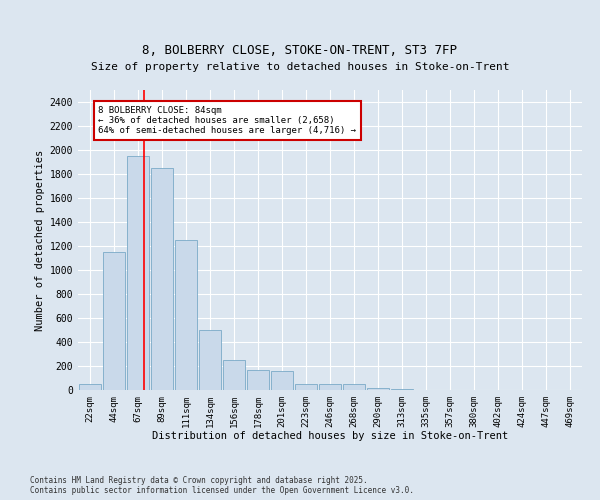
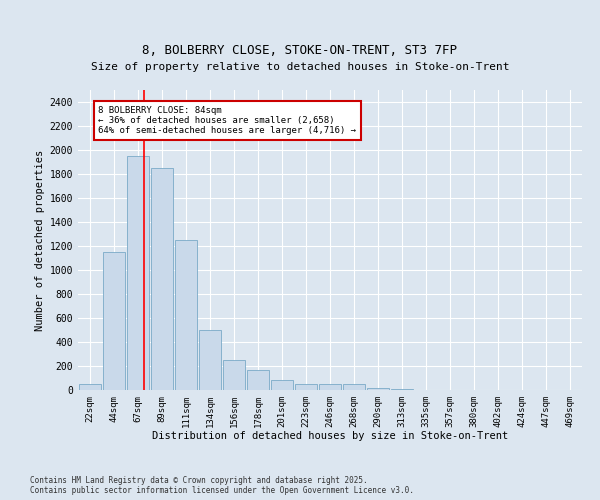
201sqm: 160 -> 80
